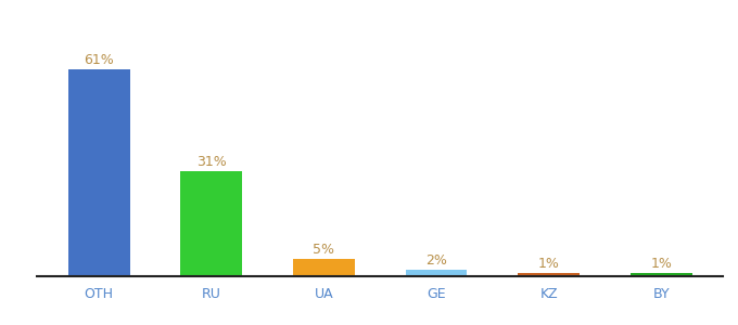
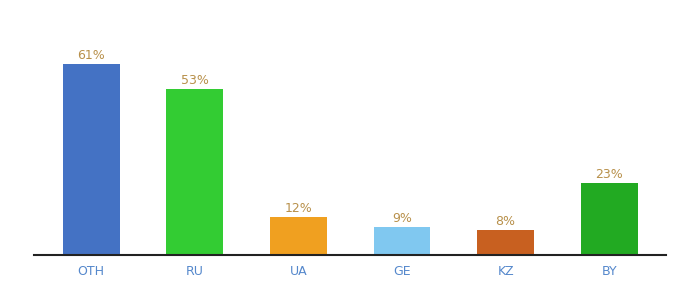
RU: 31% -> 53%
UA: 5% -> 12%
GE: 2% -> 9%
KZ: 1% -> 8%
BY: 1% -> 23%
